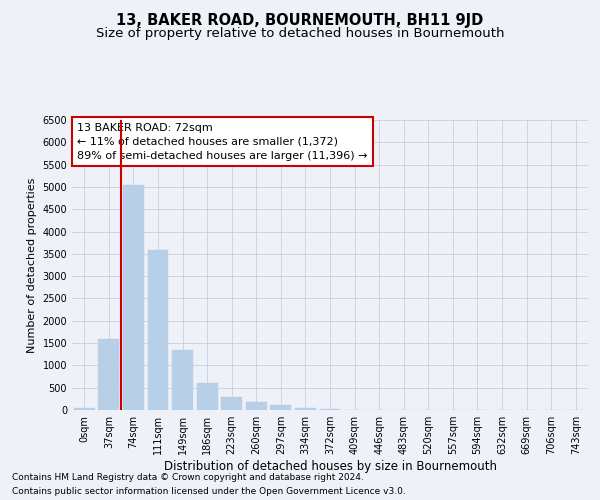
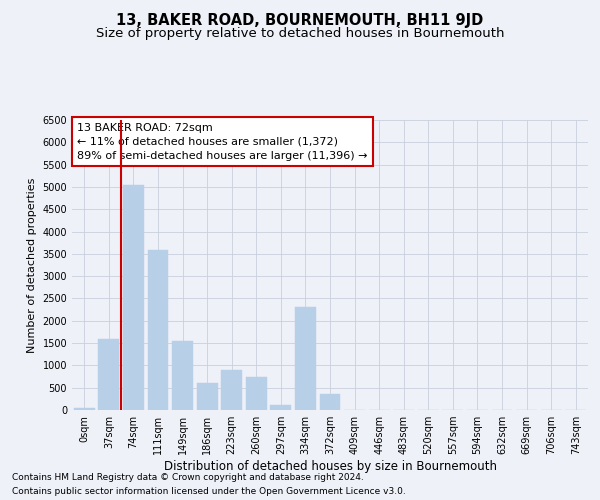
149sqm: 1350 -> 1550
223sqm: 290 -> 900
260sqm: 170 -> 750
334sqm: 60 -> 2300
372sqm: 30 -> 350
